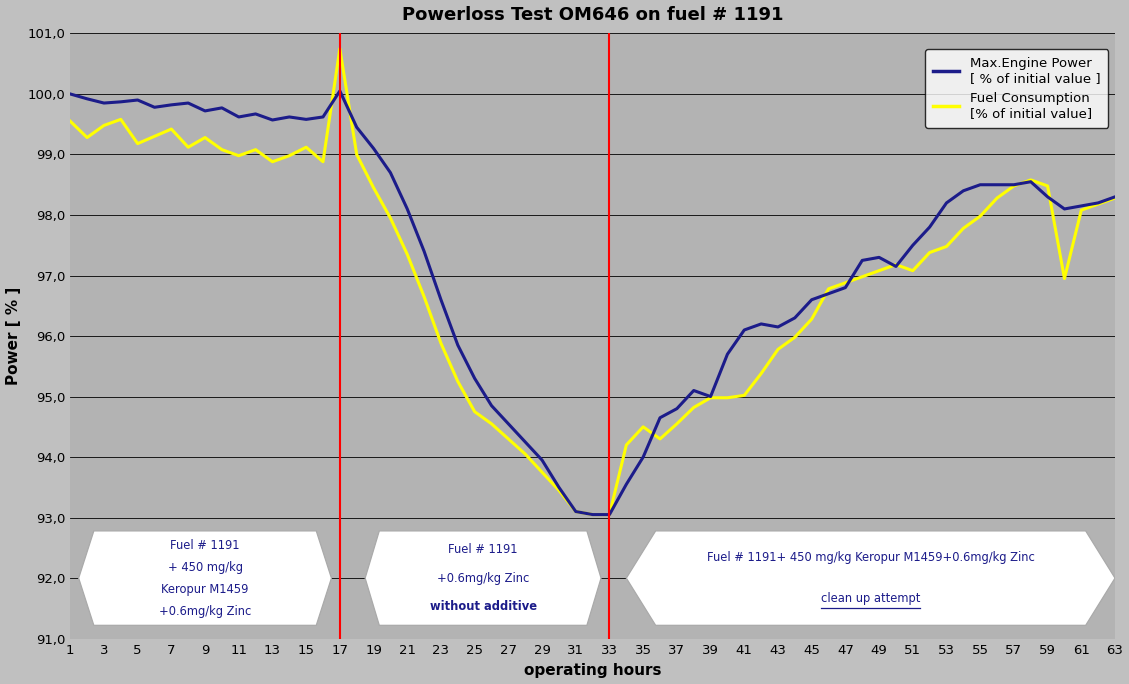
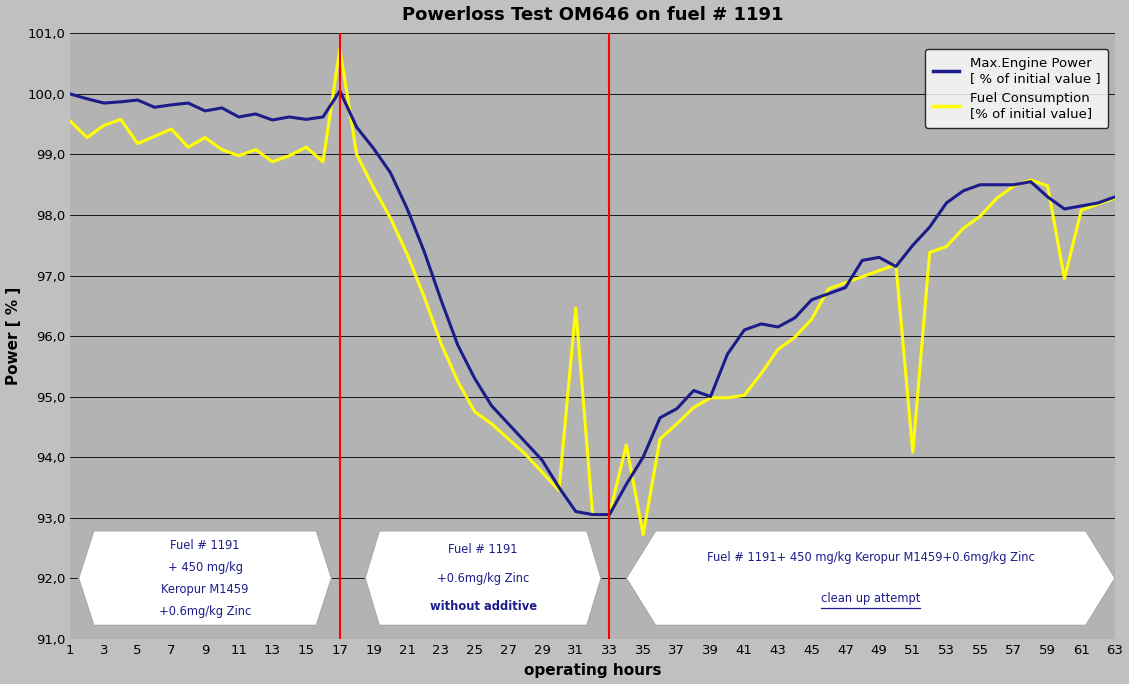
Fuel Consumption [% of initial value]/31: 93,10 -> 96,46
Fuel Consumption [% of initial value]/35: 94,50 -> 92,72
Fuel Consumption [% of initial value]/51: 97,08 -> 94,08
